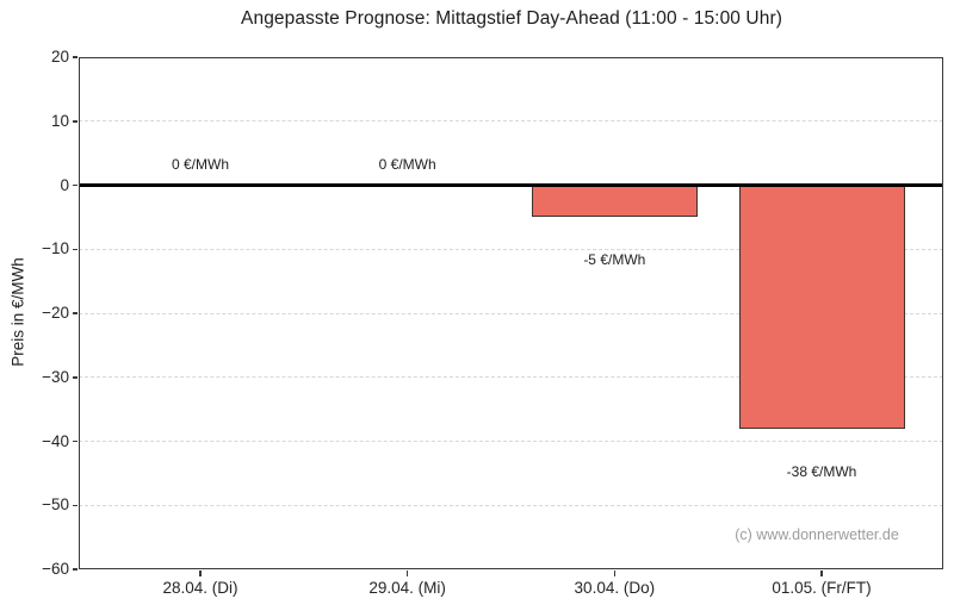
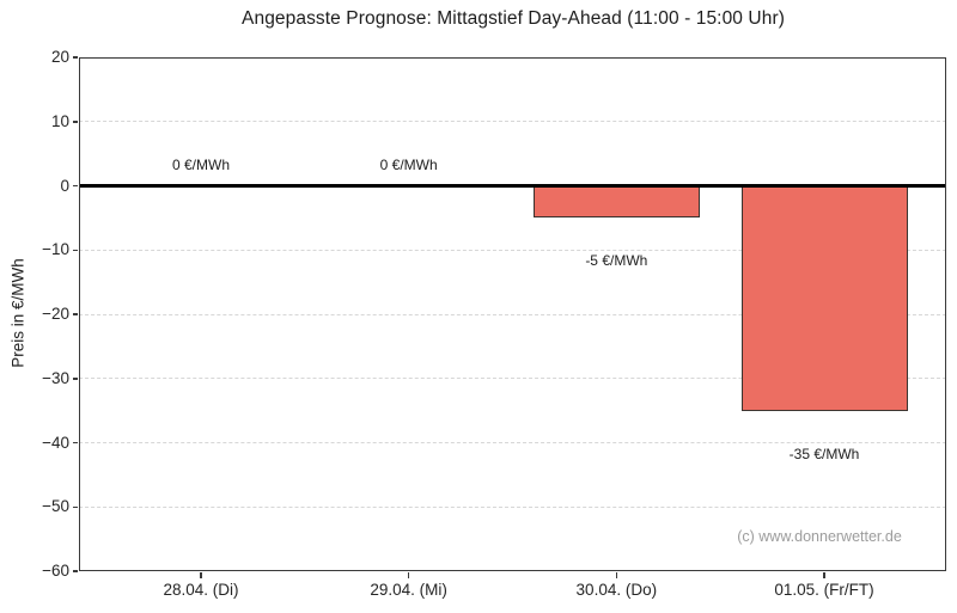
01.05. (Fr/FT): -38 -> -35
